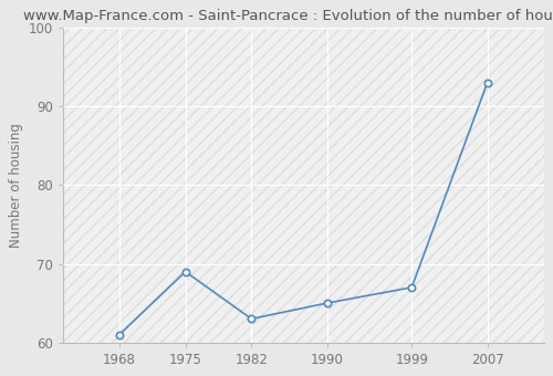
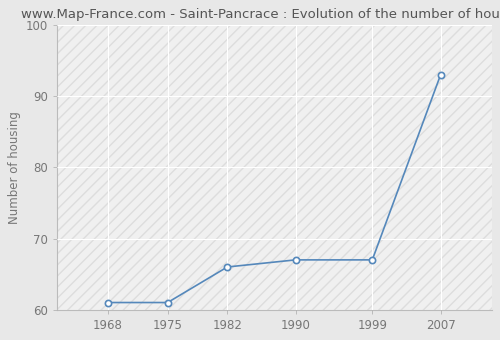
1975: 69 -> 61
1982: 63 -> 66
1990: 65 -> 67
